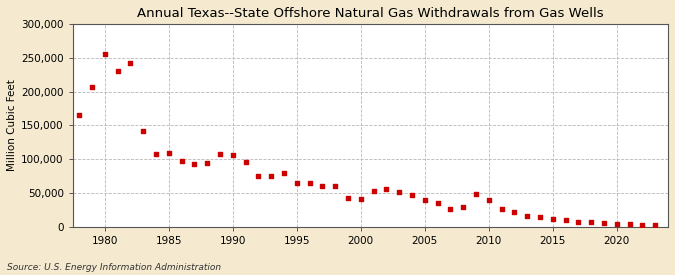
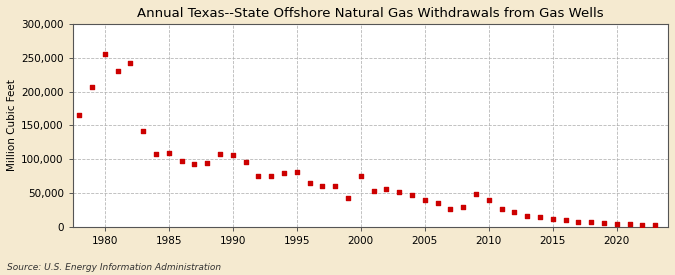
1995: 65,000 -> 82,000
2000: 42,000 -> 76,000
